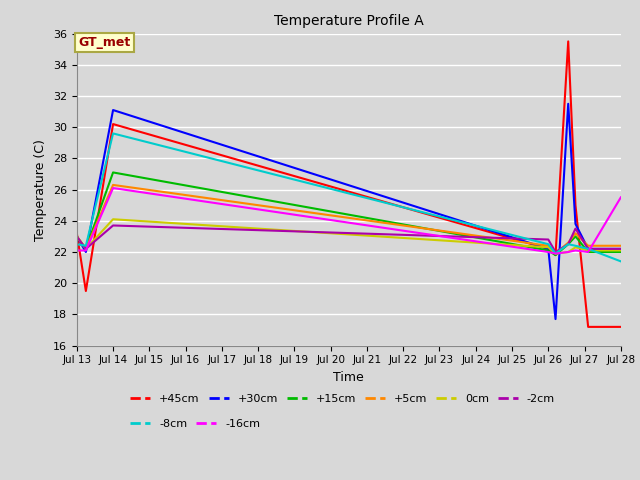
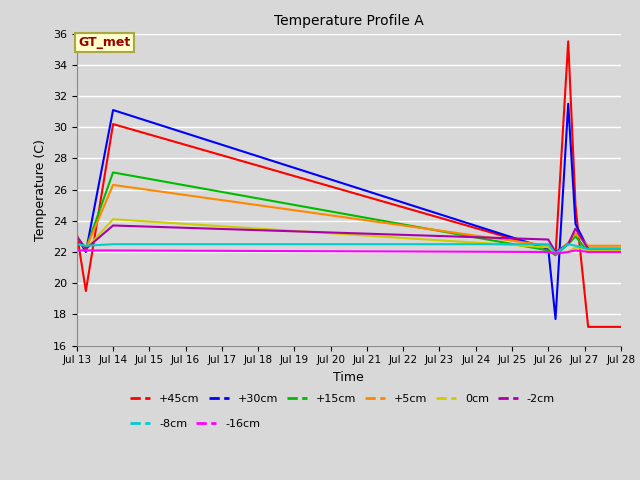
-8cm/Jul 14: 29.6 -> 22.5
-16cm/Jul 14: 26.1 -> 22.1
-8cm/Jul 28: 21.4 -> 22.2
-16cm/Jul 28: 25.5 -> 22.0
